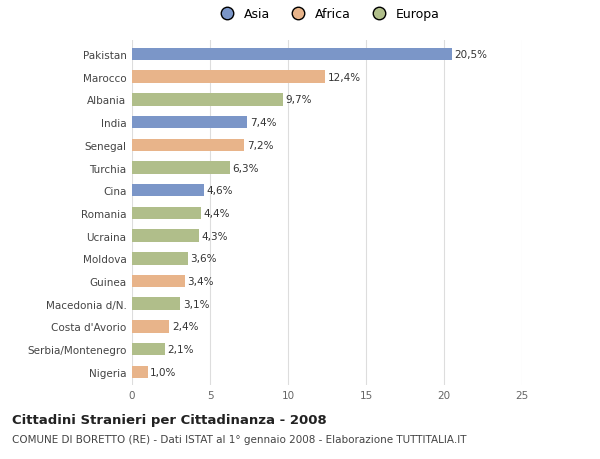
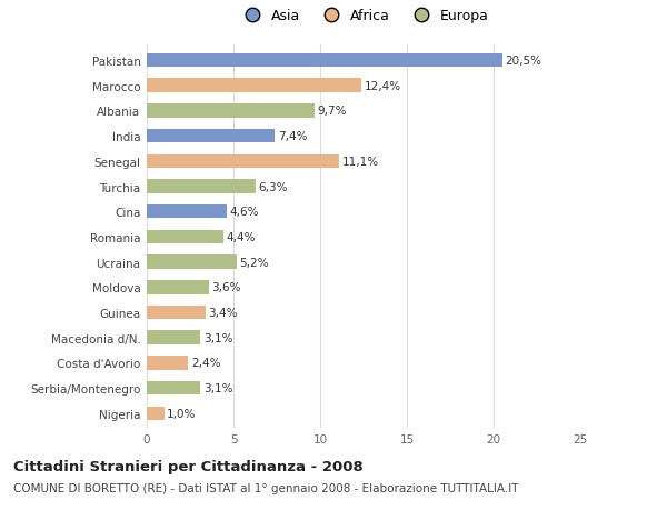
Senegal: 7,2% -> 11,1%
Ucraina: 4,3% -> 5,2%
Serbia/Montenegro: 2,1% -> 3,1%
